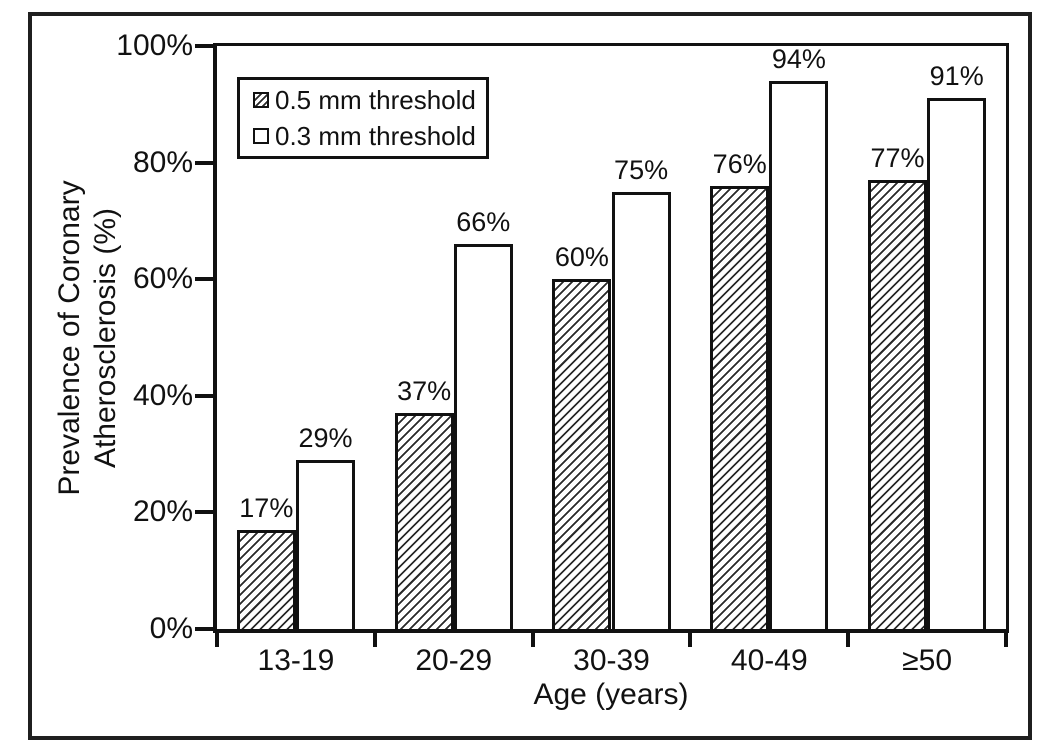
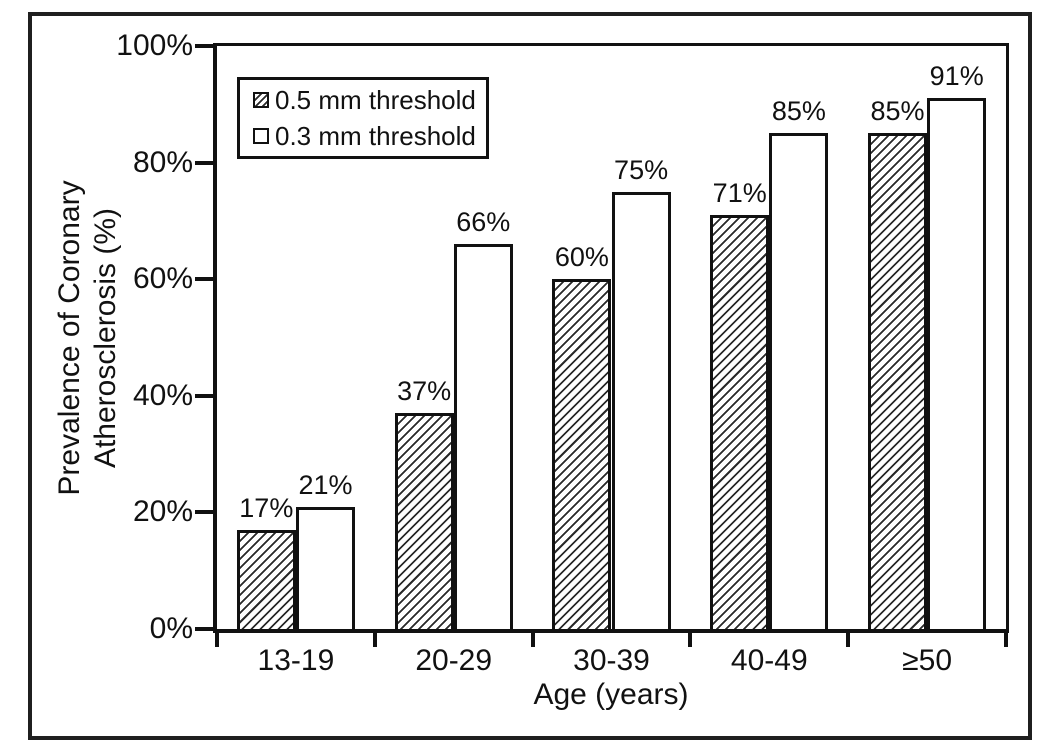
0.3 mm threshold/13-19: 29% -> 21%
0.5 mm threshold/40-49: 76% -> 71%
0.3 mm threshold/40-49: 94% -> 85%
0.5 mm threshold/≥50: 77% -> 85%
